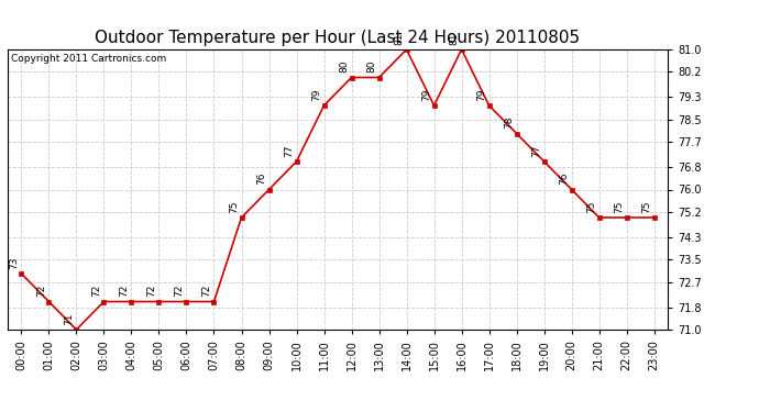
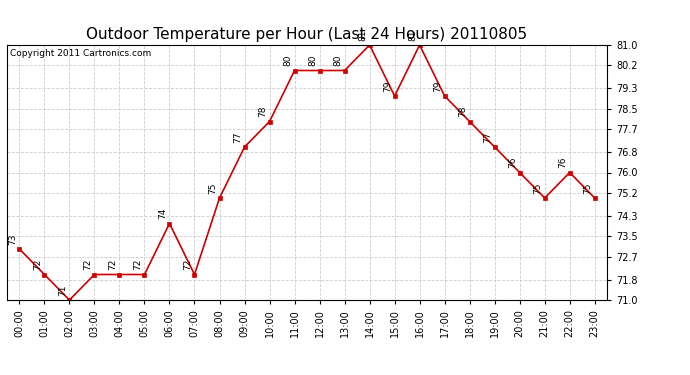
06:00: 72 -> 74
09:00: 76 -> 77
10:00: 77 -> 78
11:00: 79 -> 80
22:00: 75 -> 76
